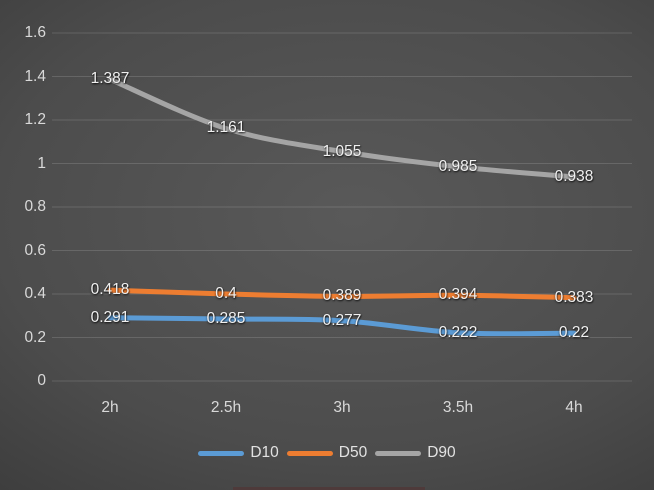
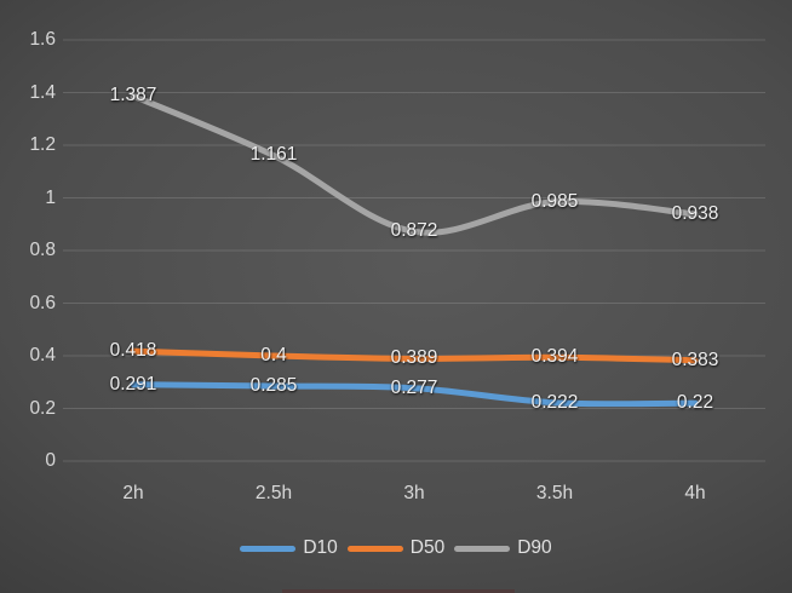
D90/3h: 1.055 -> 0.872
